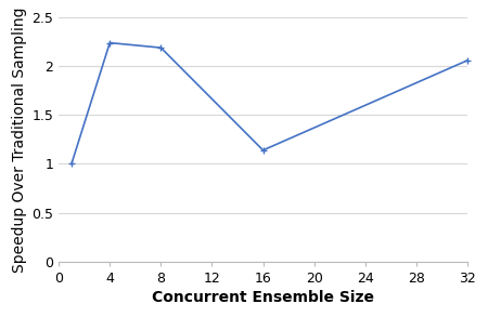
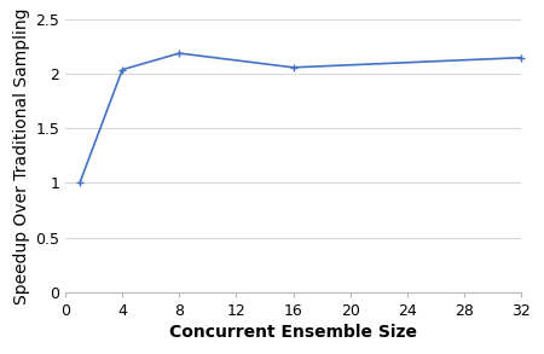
4: 2.24 -> 2.04
16: 1.14 -> 2.06
32: 2.06 -> 2.15
